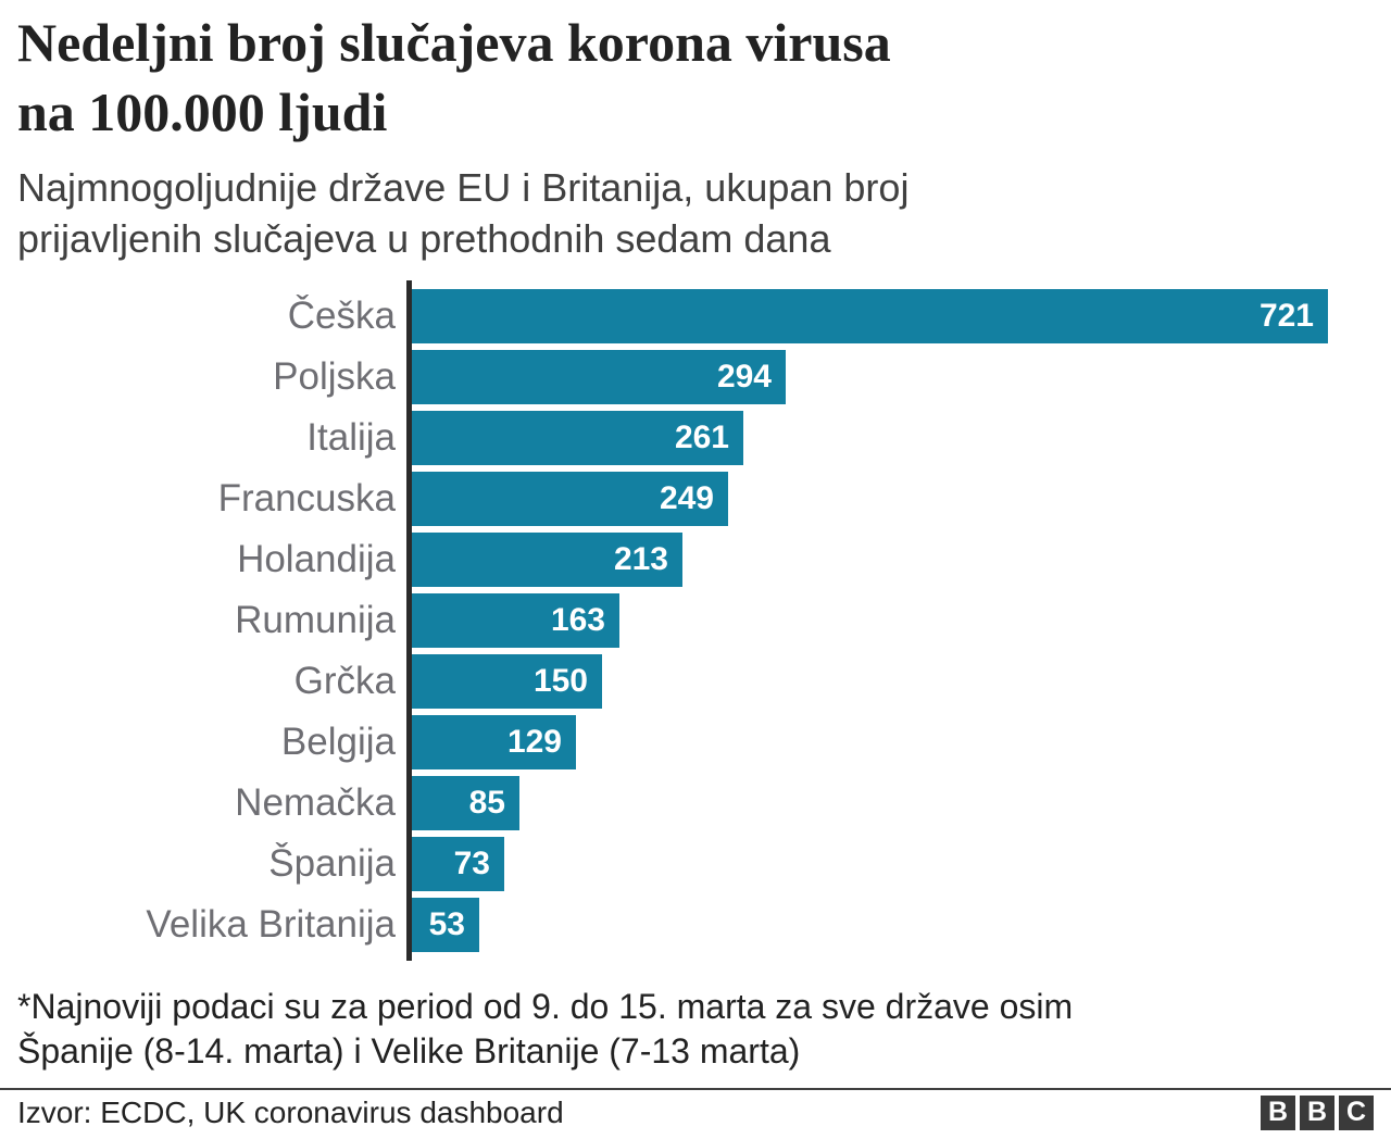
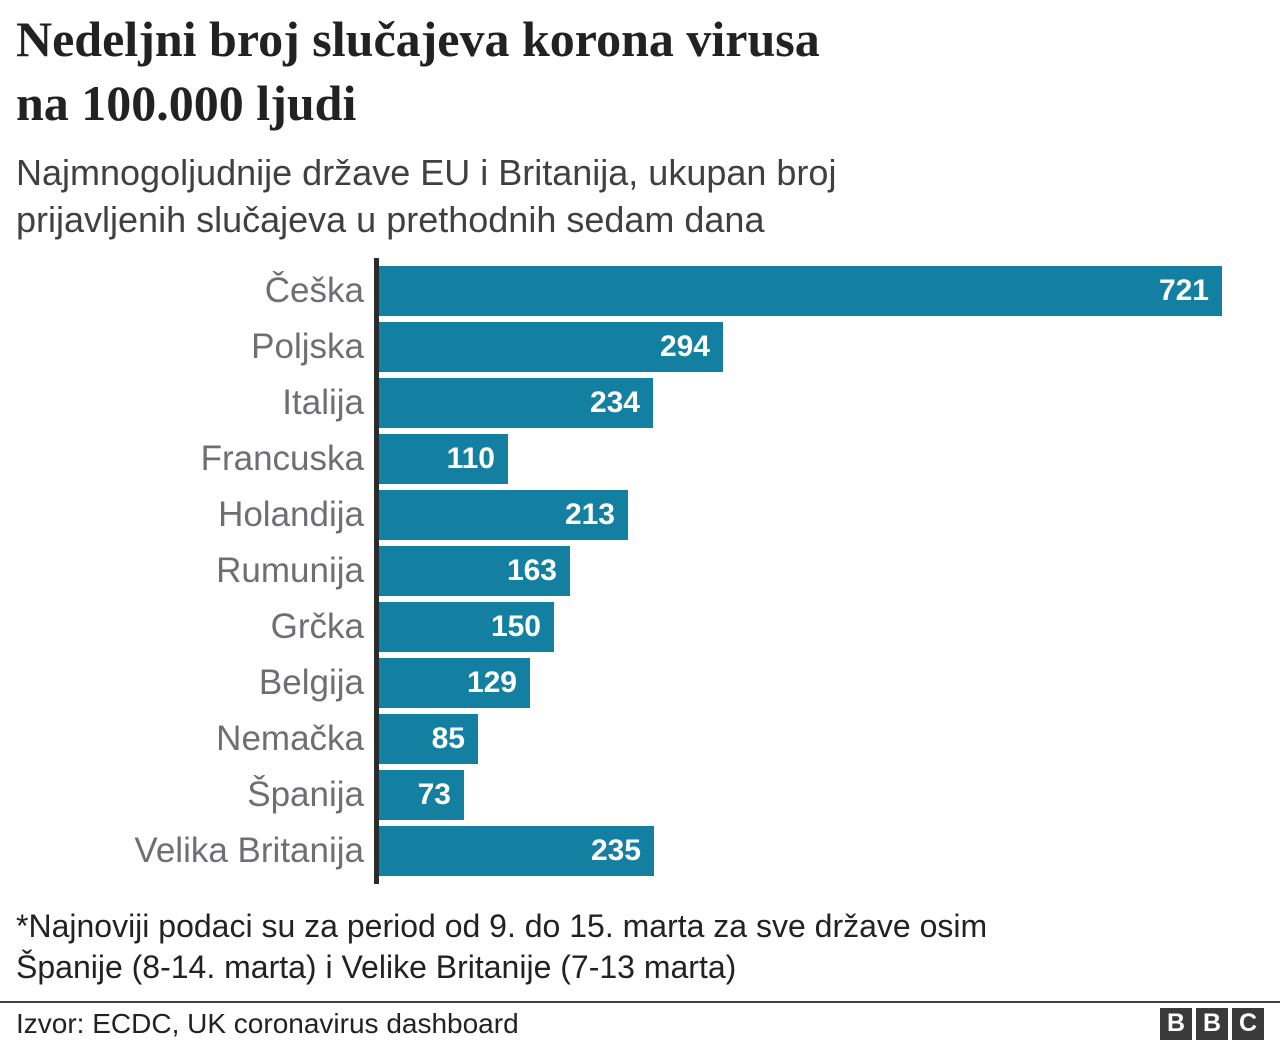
Italija: 261 -> 234
Francuska: 249 -> 110
Velika Britanija: 53 -> 235
